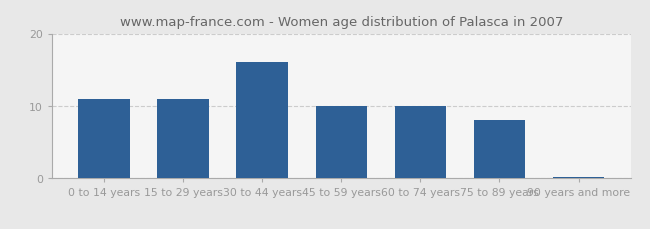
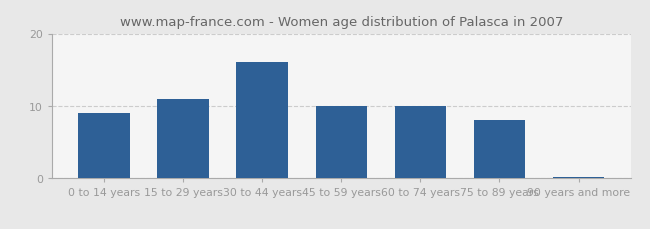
0 to 14 years: 11.0 -> 9.0
